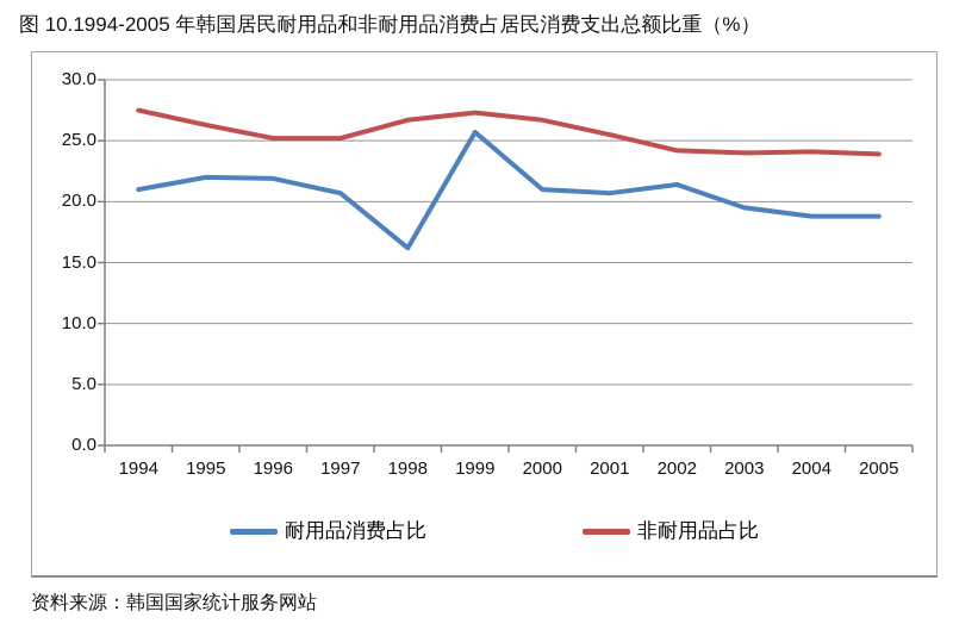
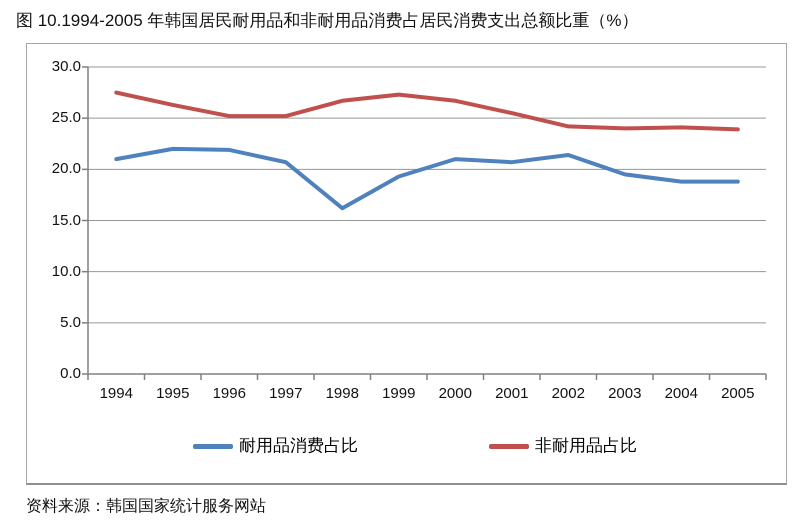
耐用品消费占比/1999: 25.7 -> 19.3
